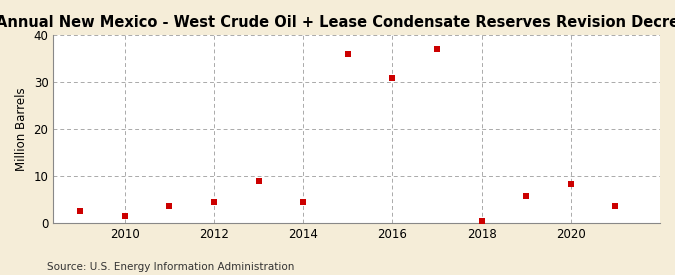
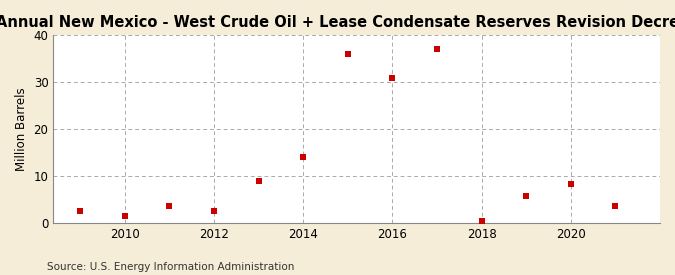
2012: 4.5 -> 2.5
2014: 4.5 -> 14.0
